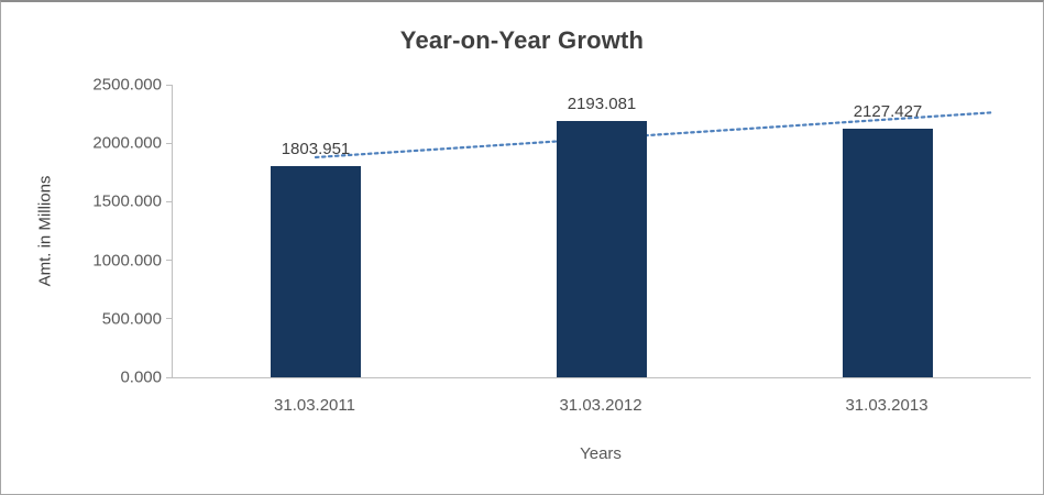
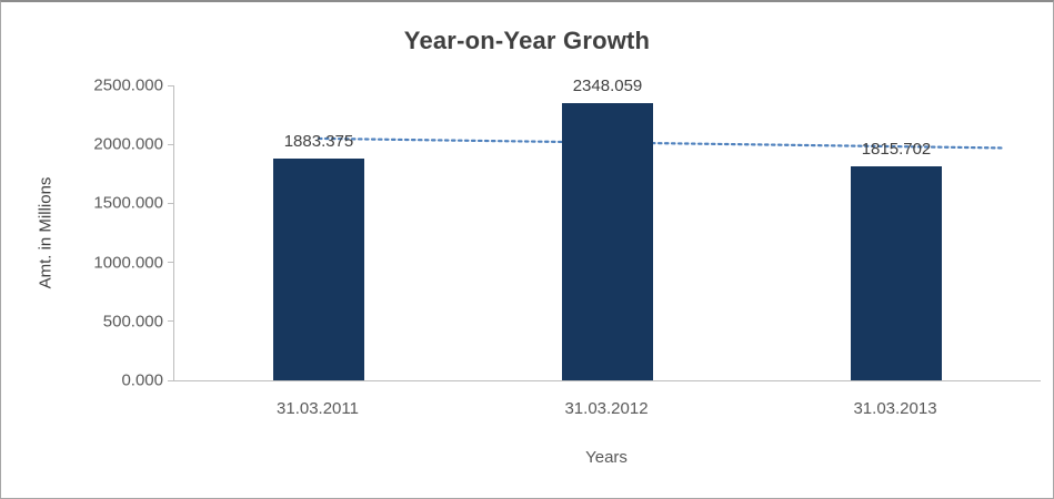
31.03.2011: 1803.951 -> 1883.375
31.03.2012: 2193.081 -> 2348.059
31.03.2013: 2127.427 -> 1815.702
